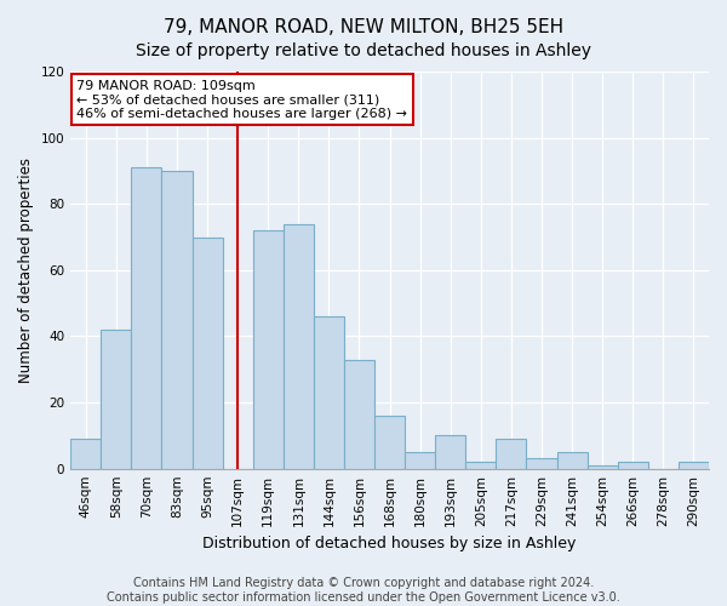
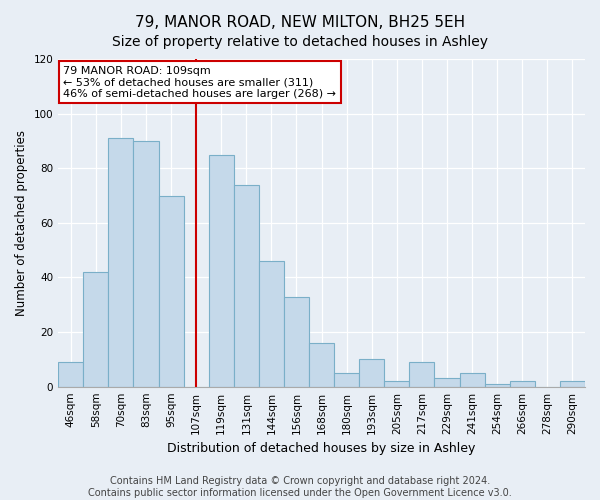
119sqm: 72 -> 85
